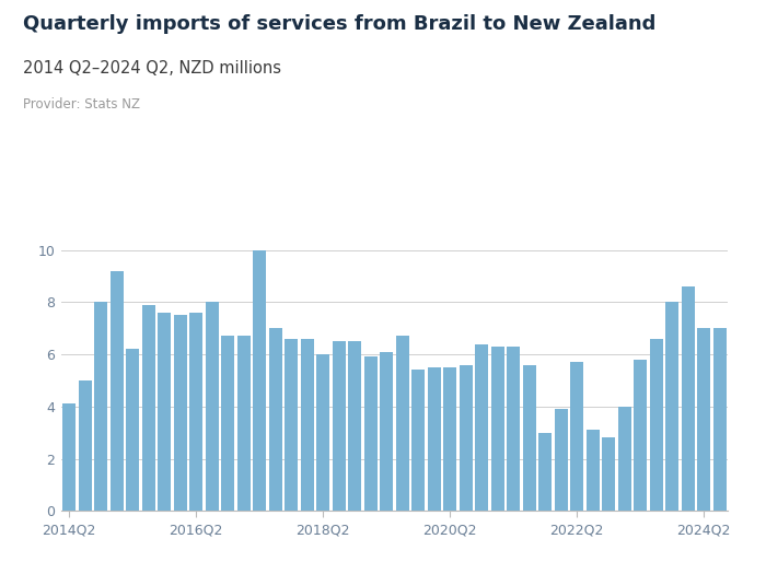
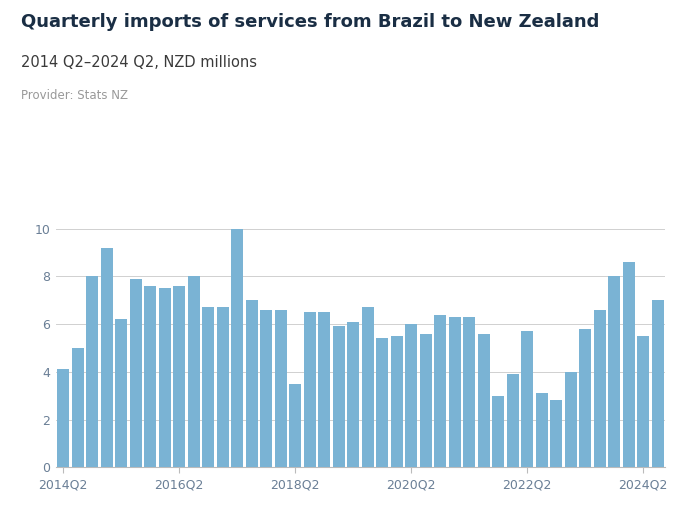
2018Q2: 6.0 -> 3.5
2020Q2: 5.5 -> 6.0
2024Q2: 7.0 -> 5.5
